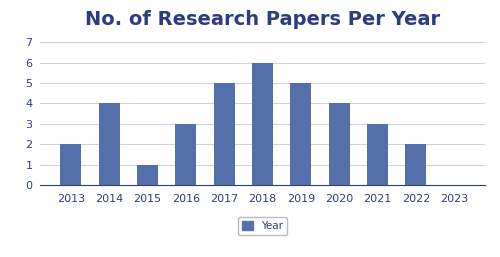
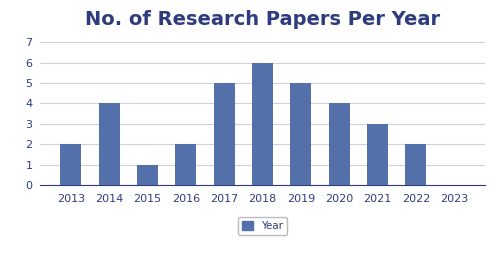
2016: 3 -> 2
